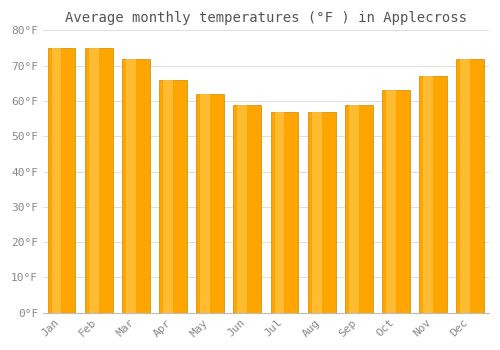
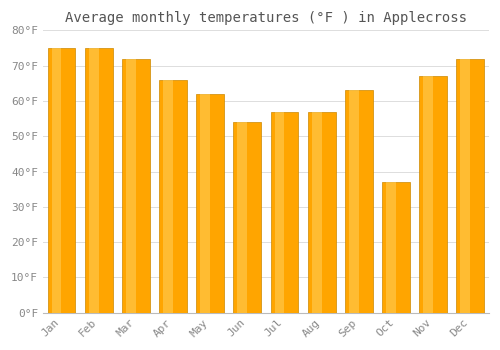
Jun: 59°F -> 54°F
Sep: 59°F -> 63°F
Oct: 63°F -> 37°F
